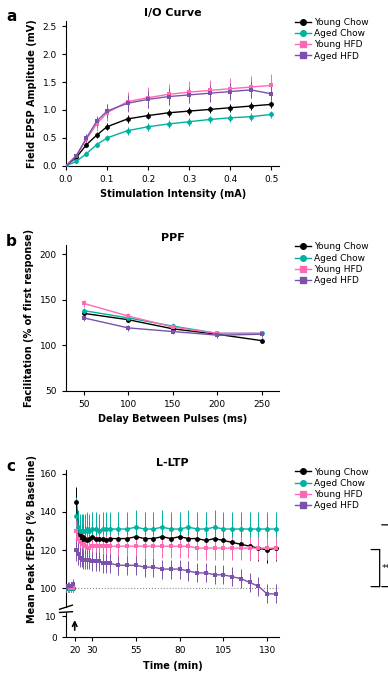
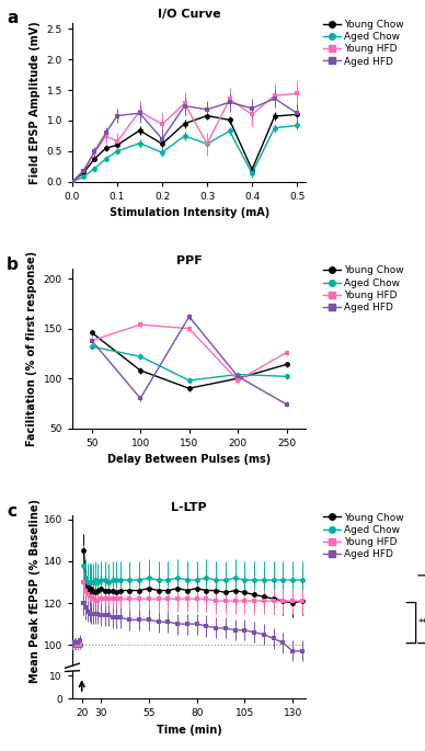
I/O Curve/Young Chow/0.1: 0.70 -> 0.60
I/O Curve/Young HFD/0.1: 0.95 -> 0.66
I/O Curve/Aged HFD/0.1: 0.98 -> 1.08
I/O Curve/Young Chow/0.2: 0.90 -> 0.62
I/O Curve/Aged Chow/0.2: 0.70 -> 0.48
I/O Curve/Young HFD/0.2: 1.22 -> 0.94
I/O Curve/Aged HFD/0.2: 1.19 -> 0.70
I/O Curve/Young Chow/0.3: 0.98 -> 1.08
I/O Curve/Aged Chow/0.3: 0.79 -> 0.62
I/O Curve/Young HFD/0.3: 1.32 -> 0.62
I/O Curve/Aged HFD/0.3: 1.27 -> 1.18
I/O Curve/Young Chow/0.4: 1.04 -> 0.20
I/O Curve/Aged Chow/0.4: 0.86 -> 0.14
I/O Curve/Young HFD/0.4: 1.38 -> 1.10
I/O Curve/Aged HFD/0.4: 1.33 -> 1.20
I/O Curve/Aged HFD/0.5: 1.29 -> 1.12
PPF/Young Chow/50: 135 -> 146
PPF/Aged Chow/50: 138 -> 132
PPF/Young HFD/50: 146 -> 138
PPF/Aged HFD/50: 130 -> 138
PPF/Young Chow/100: 128 -> 108
PPF/Aged Chow/100: 130 -> 122
PPF/Young HFD/100: 132 -> 154
PPF/Aged HFD/100: 119 -> 80
PPF/Young Chow/150: 118 -> 90
PPF/Aged Chow/150: 121 -> 98
PPF/Young HFD/150: 120 -> 150
PPF/Aged HFD/150: 115 -> 162
PPF/Young Chow/200: 112 -> 100
PPF/Aged Chow/200: 113 -> 104
PPF/Young HFD/200: 113 -> 98
PPF/Aged HFD/200: 111 -> 102
PPF/Young Chow/250: 105 -> 114
PPF/Aged Chow/250: 113 -> 102
PPF/Young HFD/250: 113 -> 126
PPF/Aged HFD/250: 112 -> 74
